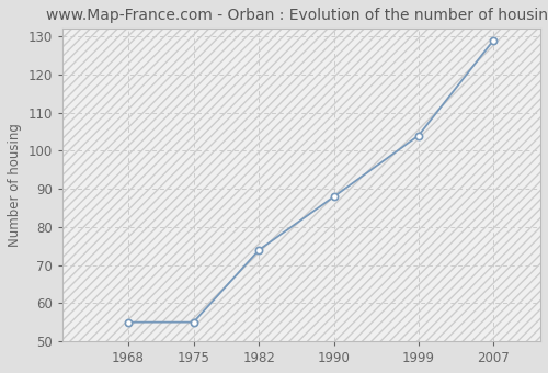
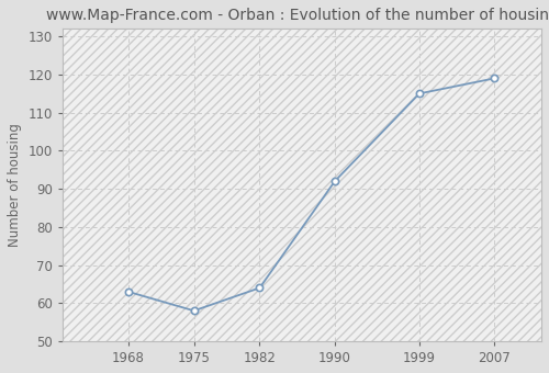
1968: 55 -> 63
1975: 55 -> 58
1982: 74 -> 64
1990: 88 -> 92
1999: 104 -> 115
2007: 129 -> 119
